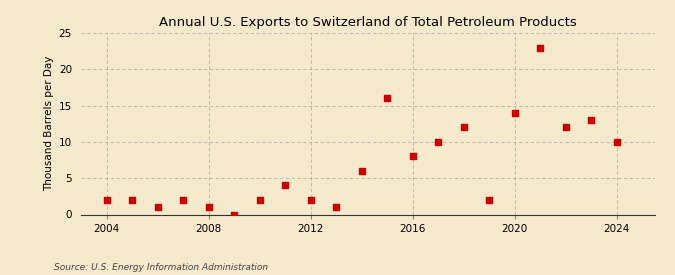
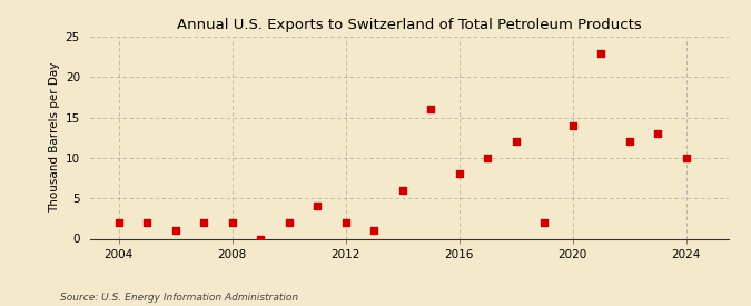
2008: 1 -> 2
